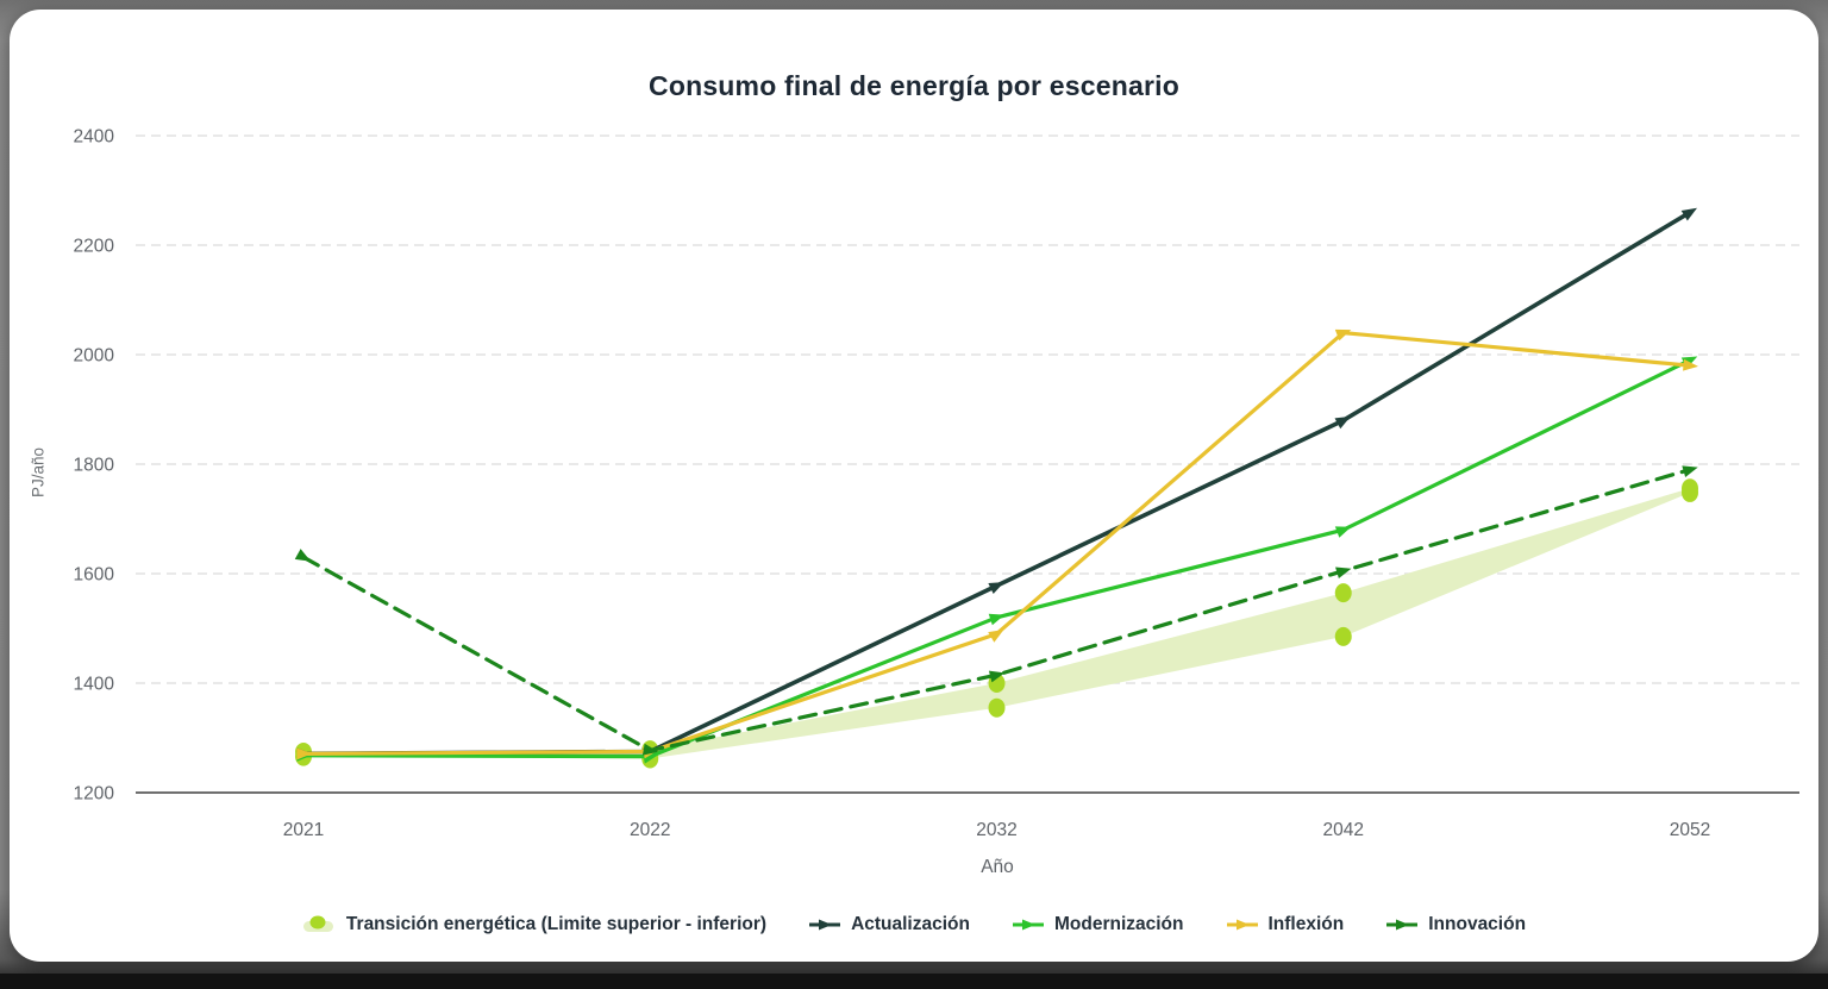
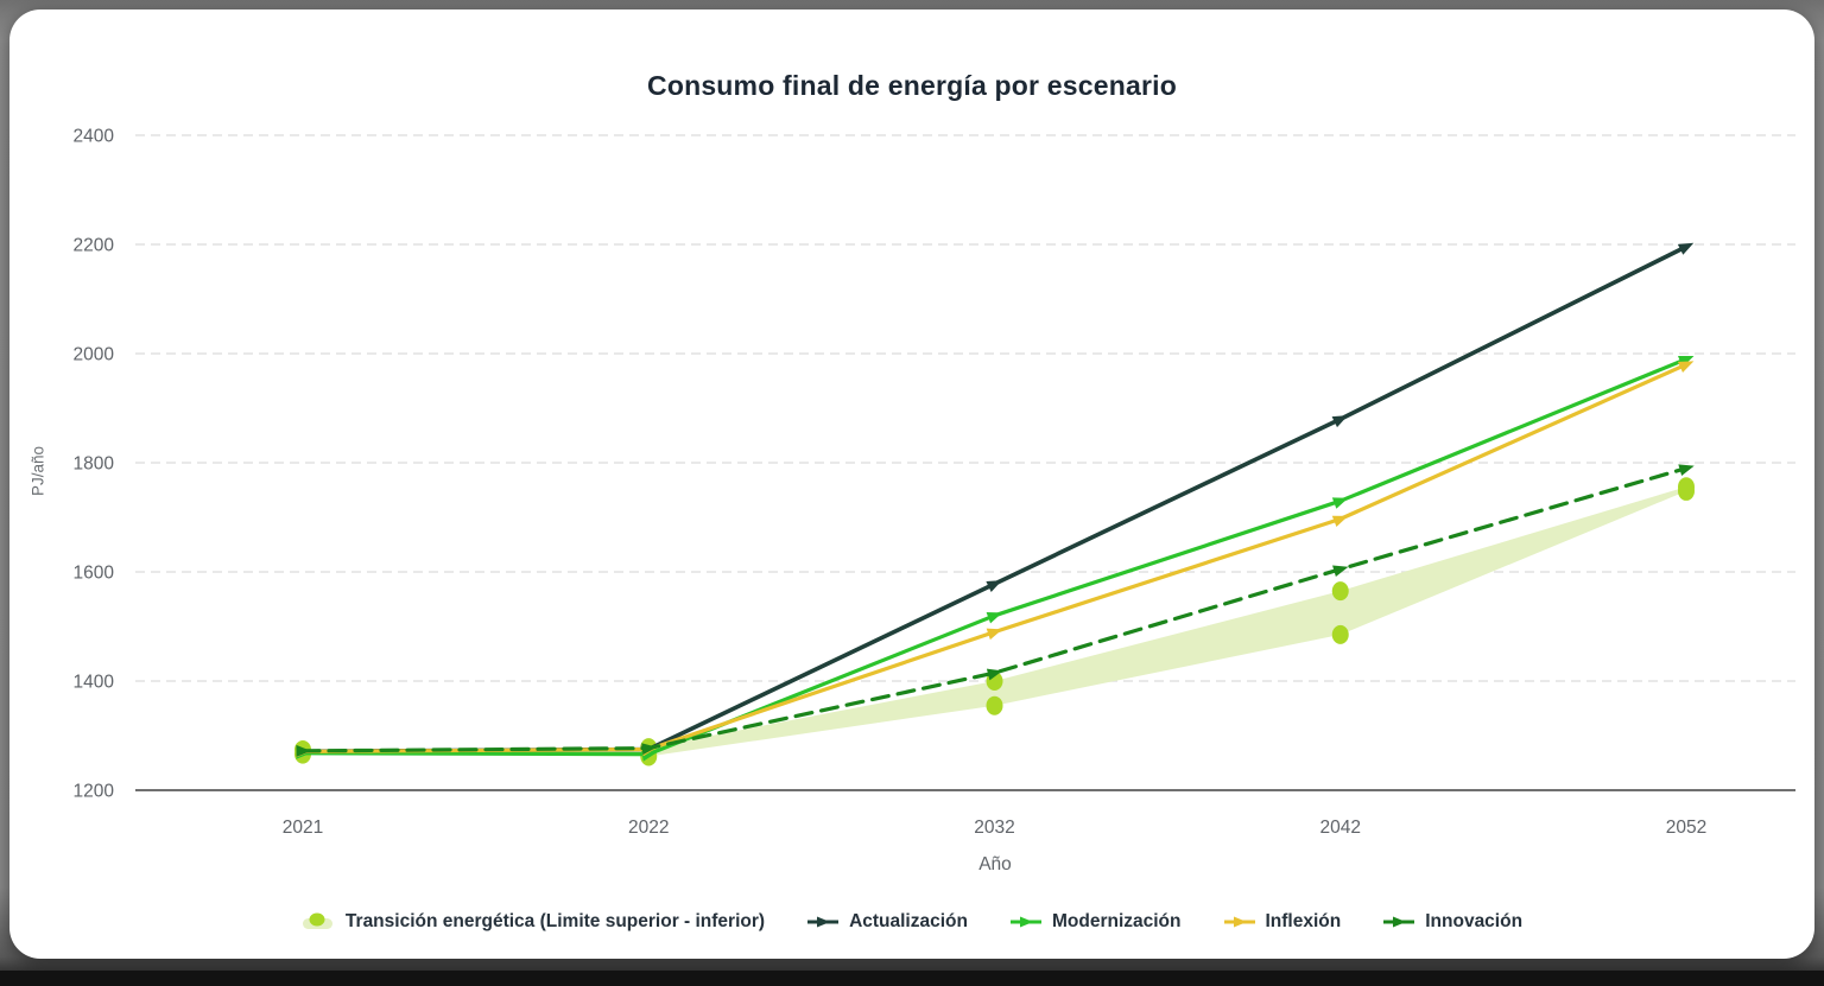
Innovación/2021: 1630 -> 1270
Modernización/2042: 1680 -> 1730
Inflexión/2042: 2040 -> 1700
Actualización/2052: 2260 -> 2200
